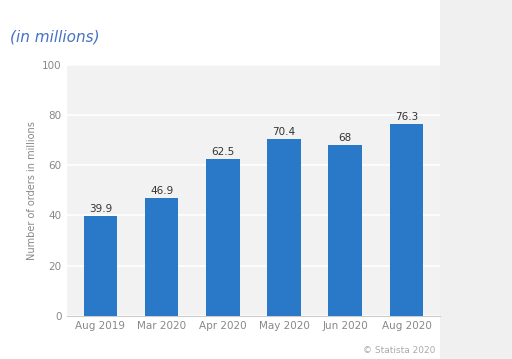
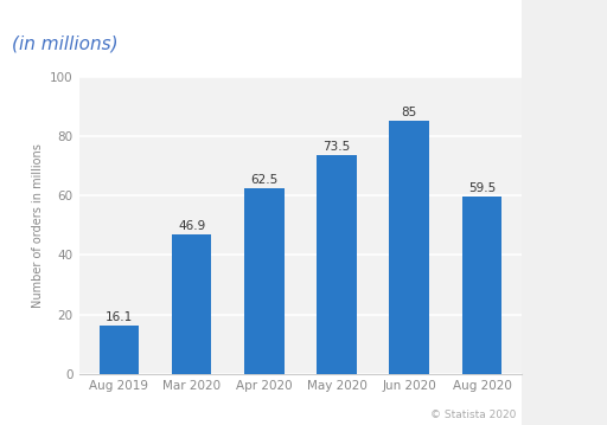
Aug 2019: 39.9 -> 16.1
May 2020: 70.4 -> 73.5
Jun 2020: 68 -> 85
Aug 2020: 76.3 -> 59.5
